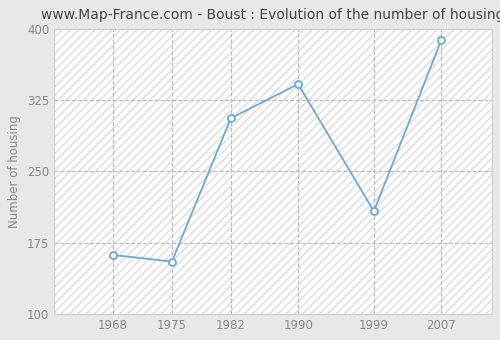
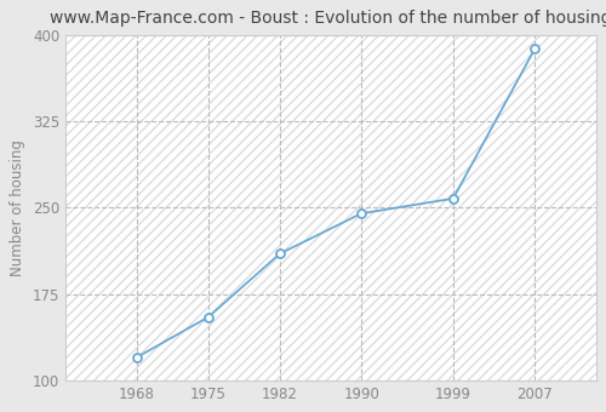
1968: 162 -> 120
1982: 306 -> 210
1990: 342 -> 245
1999: 208 -> 258
